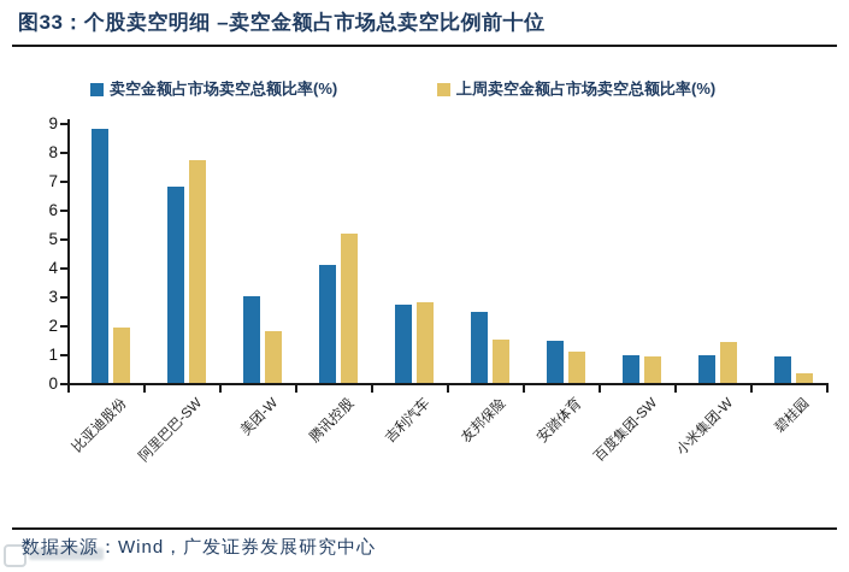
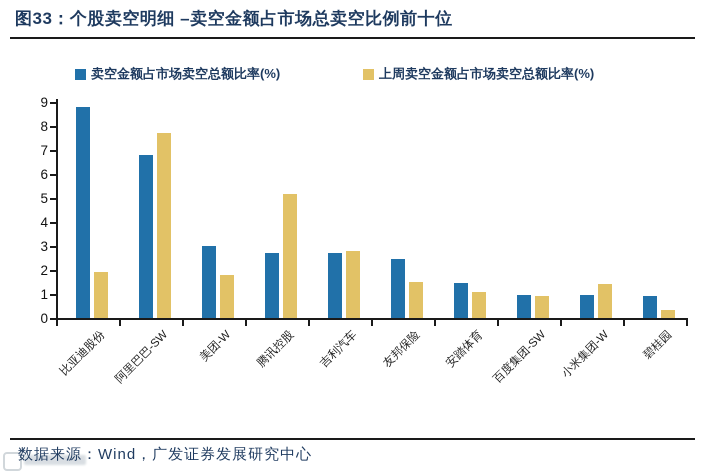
卖空金额占市场卖空总额比率(%)/腾讯控股: 4.1 -> 2.7
